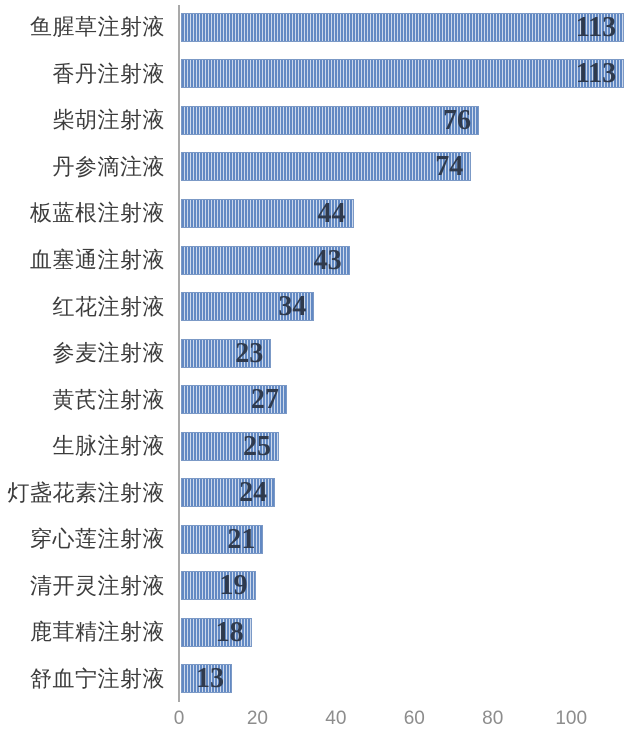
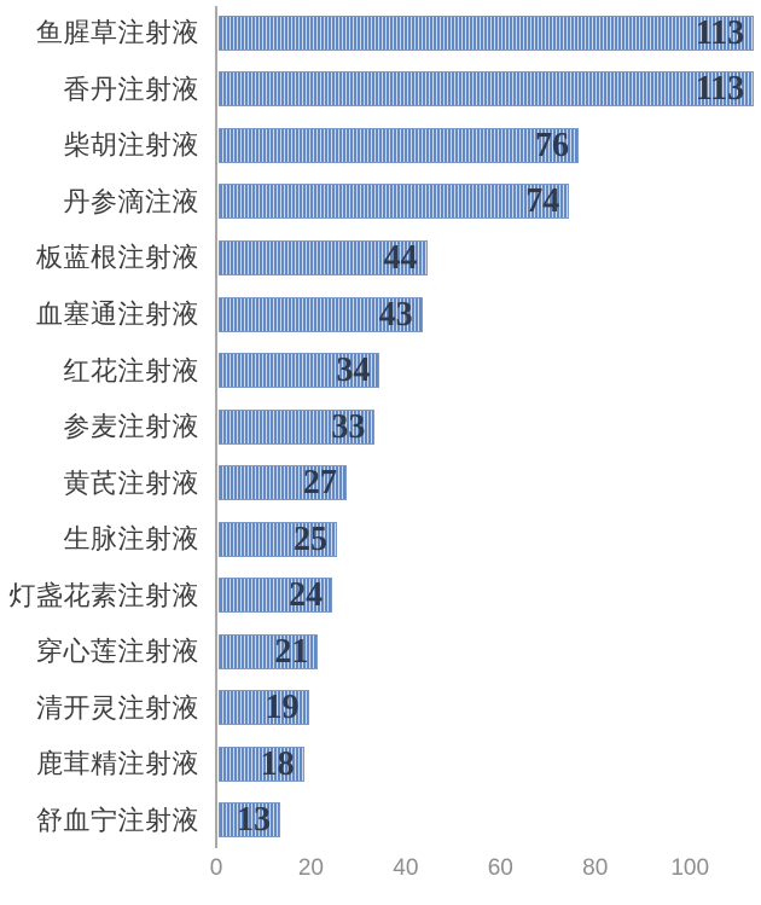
参麦注射液: 23 -> 33
